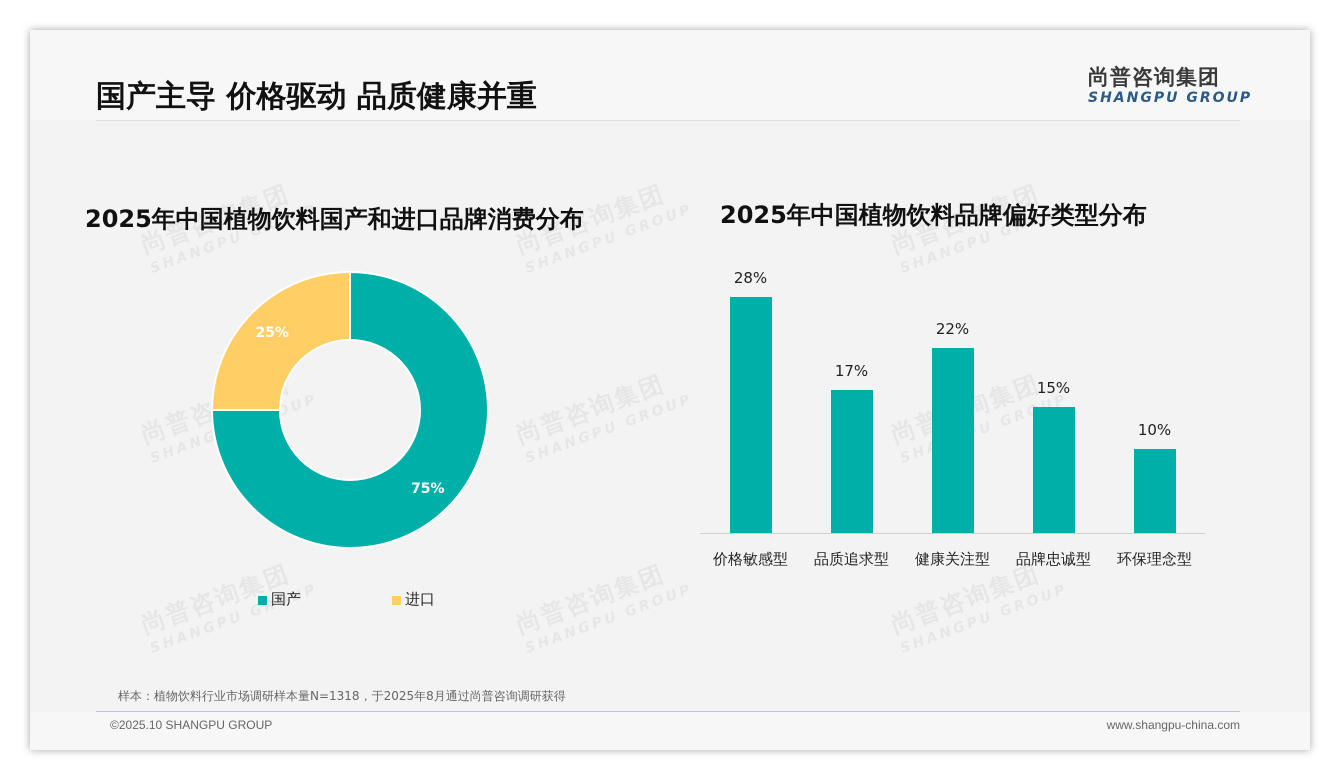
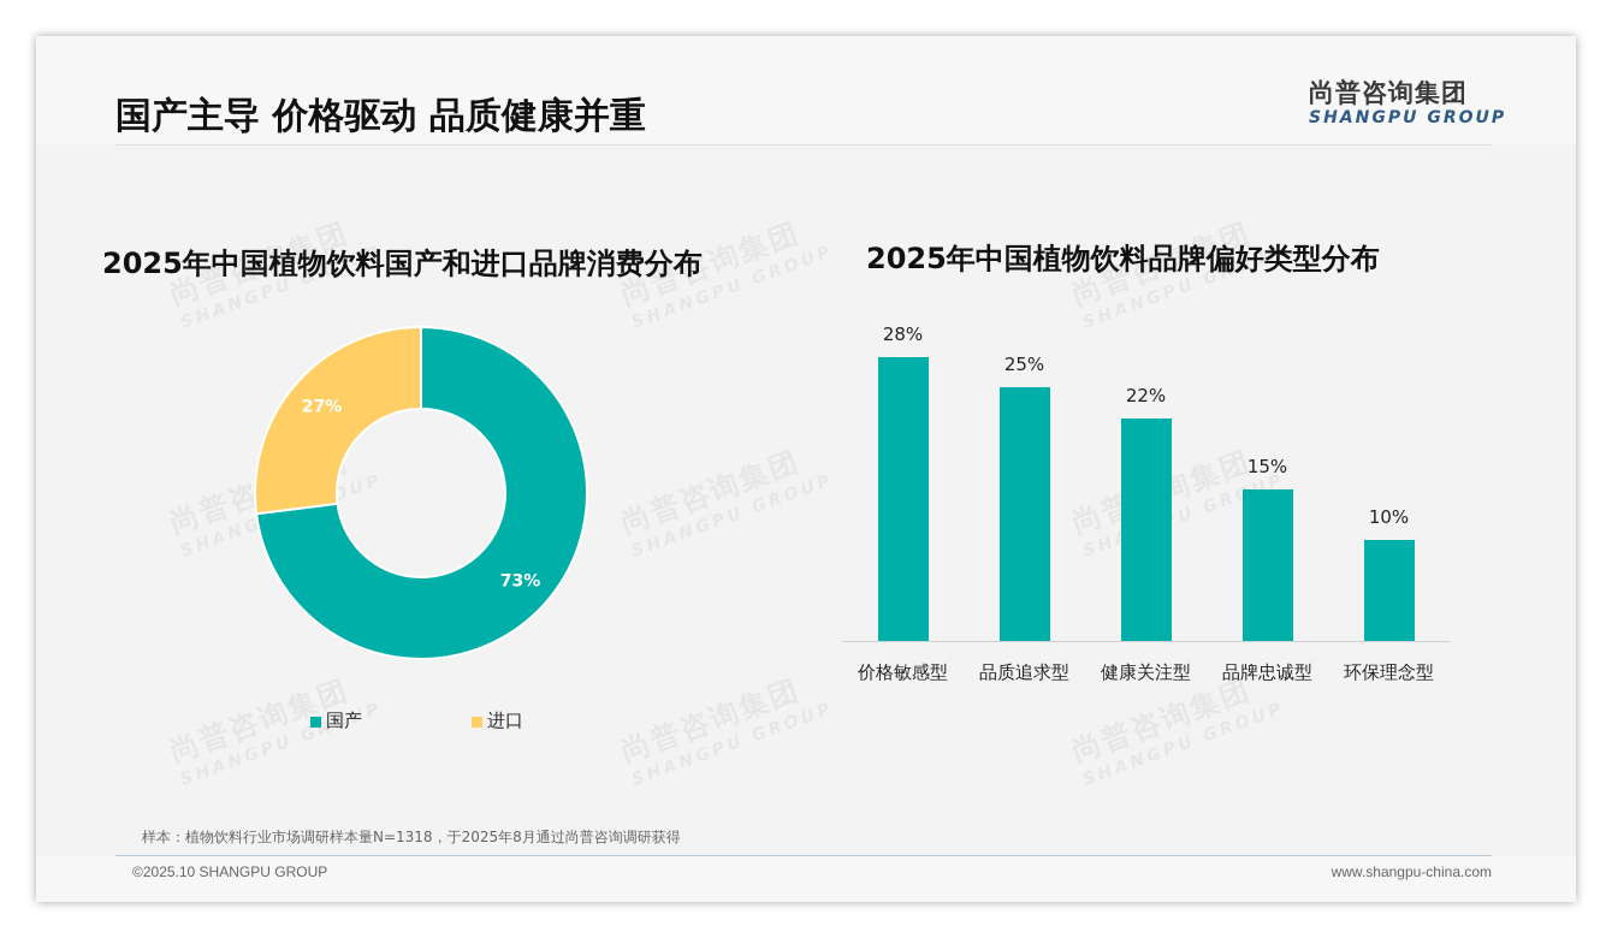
2025年中国植物饮料国产和进口品牌消费分布/国产: 75% -> 73%
2025年中国植物饮料国产和进口品牌消费分布/进口: 25% -> 27%
2025年中国植物饮料品牌偏好类型分布/品质追求型: 17% -> 25%
